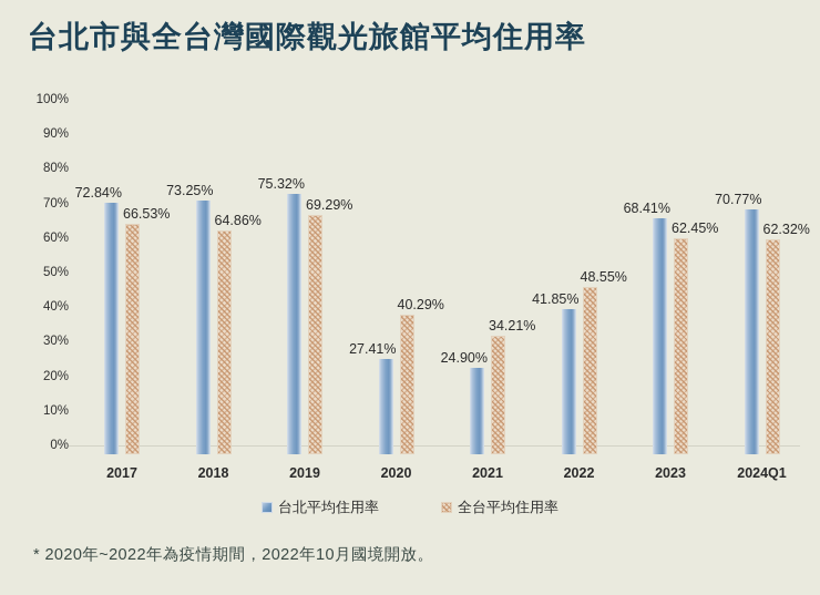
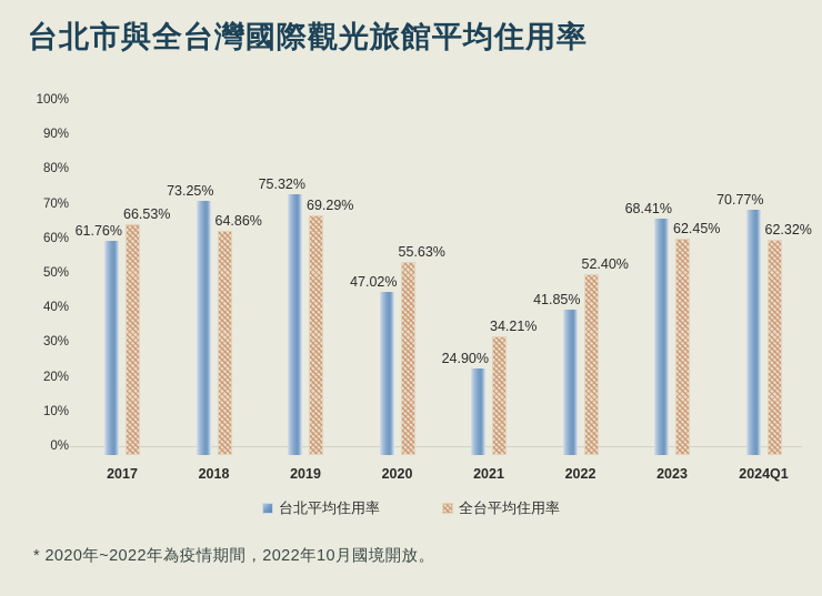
台北平均住用率/2017: 72.84% -> 61.76%
台北平均住用率/2020: 27.41% -> 47.02%
全台平均住用率/2020: 40.29% -> 55.63%
全台平均住用率/2022: 48.55% -> 52.40%
